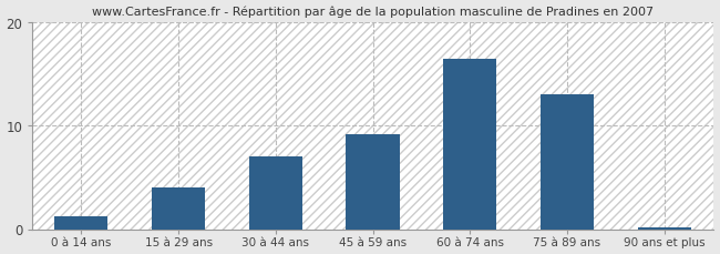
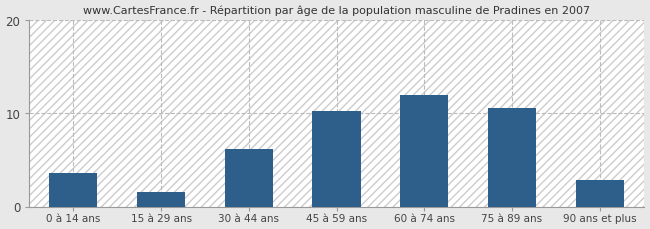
0 à 14 ans: 1.2 -> 3.6
15 à 29 ans: 4.0 -> 1.6
30 à 44 ans: 7.0 -> 6.2
45 à 59 ans: 9.2 -> 10.2
60 à 74 ans: 16.5 -> 12.0
75 à 89 ans: 13.0 -> 10.6
90 ans et plus: 0.2 -> 2.8
